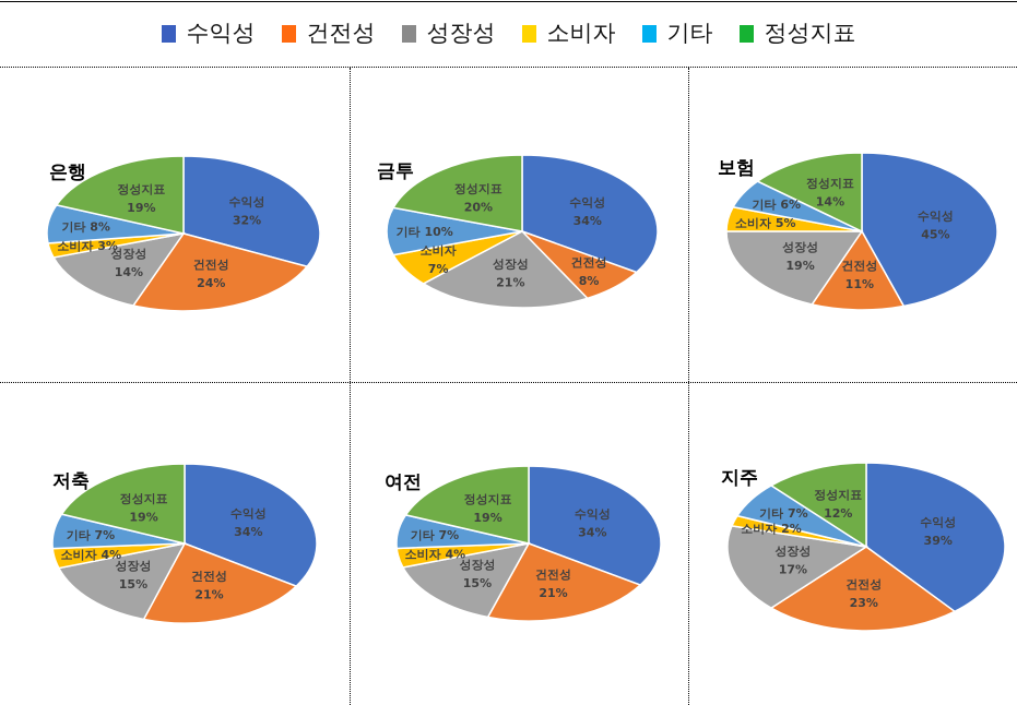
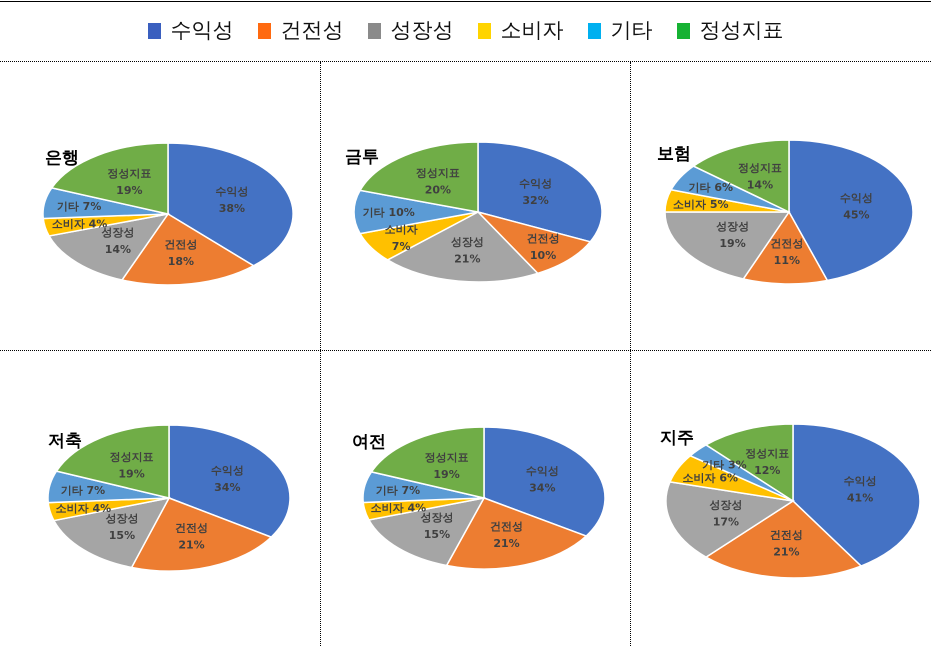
은행/수익성: 32% -> 38%
은행/건전성: 24% -> 18%
은행/소비자: 3% -> 4%
은행/기타: 8% -> 7%
금투/수익성: 34% -> 32%
금투/건전성: 8% -> 10%
지주/수익성: 39% -> 41%
지주/건전성: 23% -> 21%
지주/소비자: 2% -> 6%
지주/기타: 7% -> 3%
